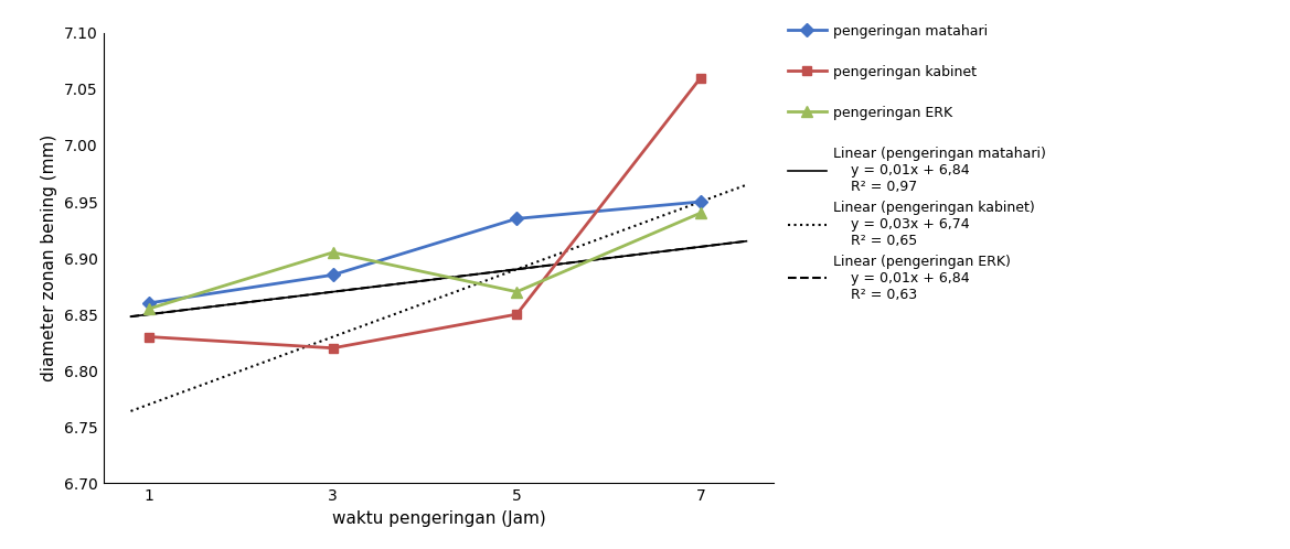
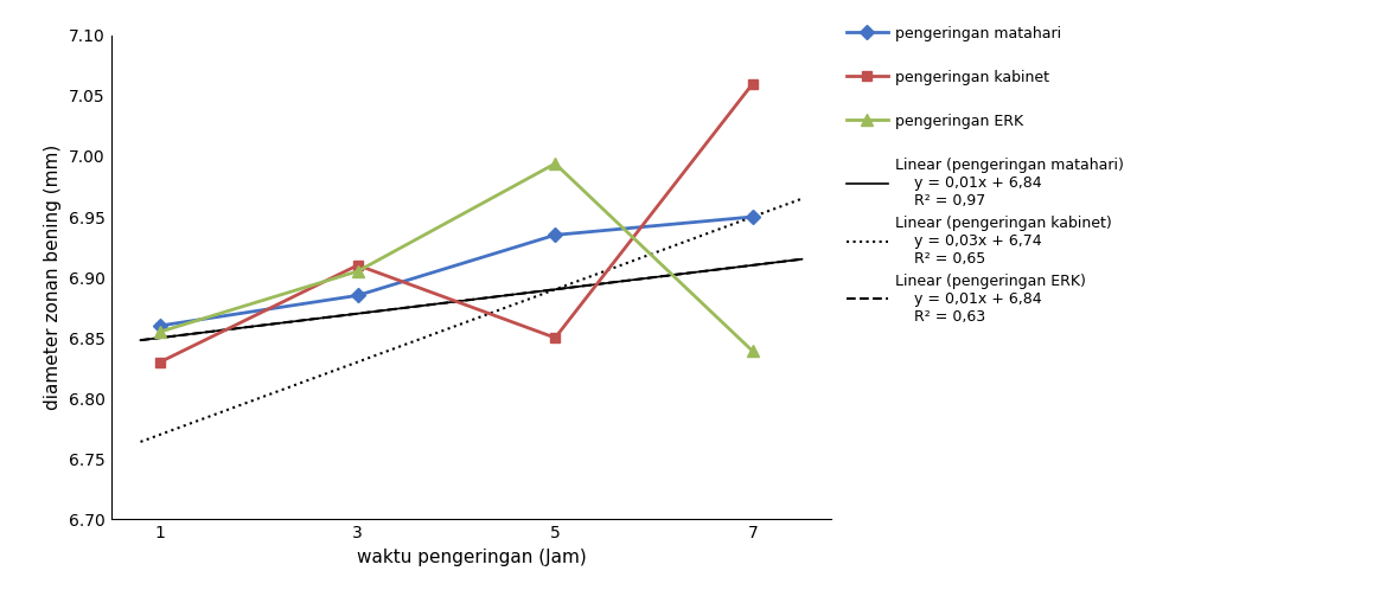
pengeringan kabinet/3: 6.82 -> 6.91
pengeringan ERK/5: 6.870 -> 6.994
pengeringan ERK/7: 6.940 -> 6.839
